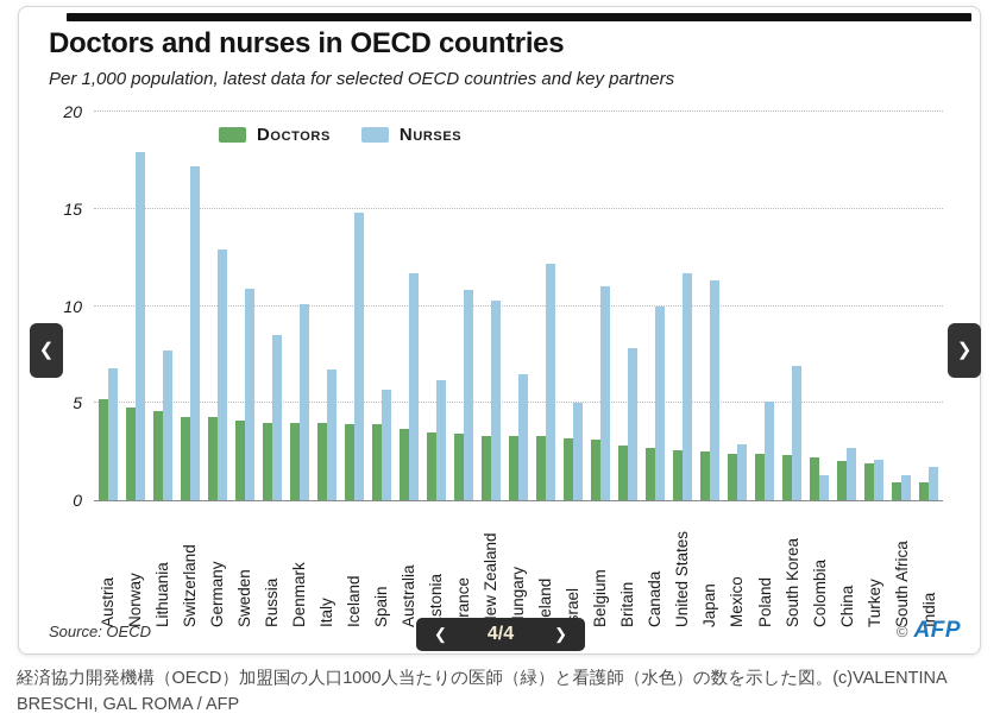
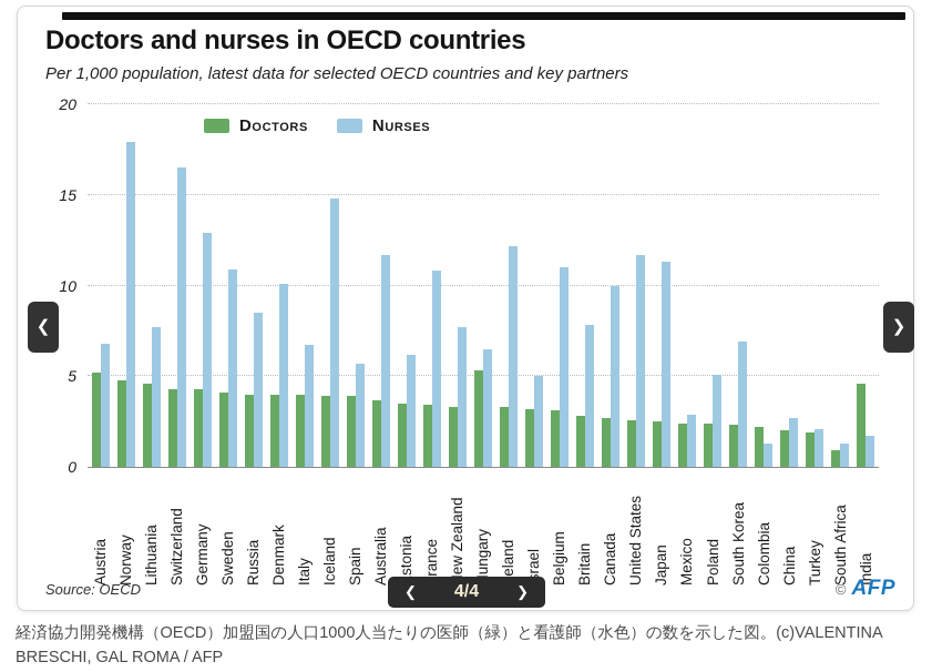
Nurses/Switzerland: 17.2 -> 16.5
Nurses/New Zealand: 10.3 -> 7.7
Doctors/Hungary: 3.3 -> 5.3
Doctors/India: 0.9 -> 4.6
